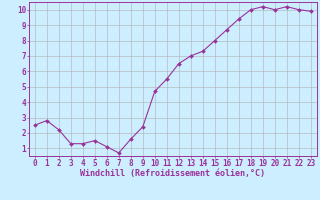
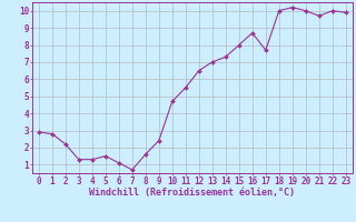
0: 2.5 -> 2.9
17: 9.4 -> 7.7
21: 10.2 -> 9.7
